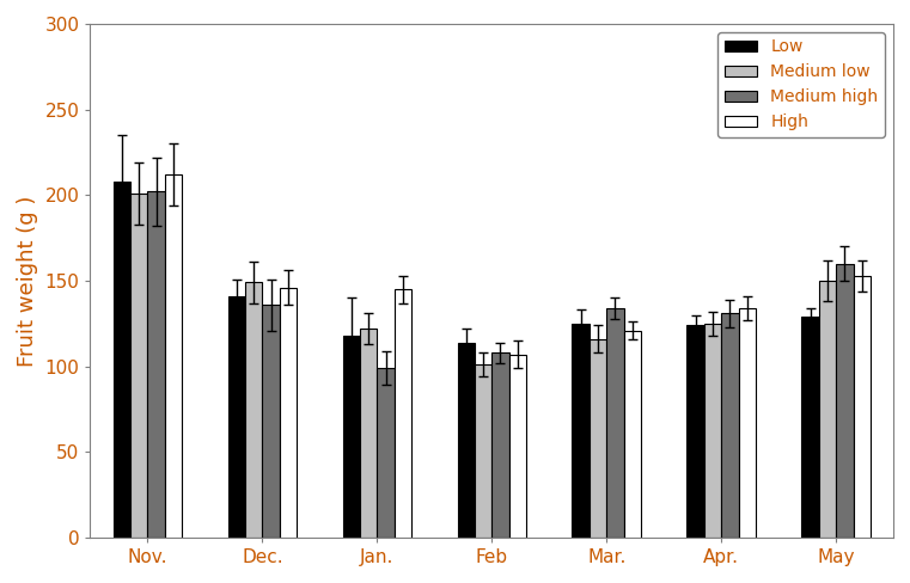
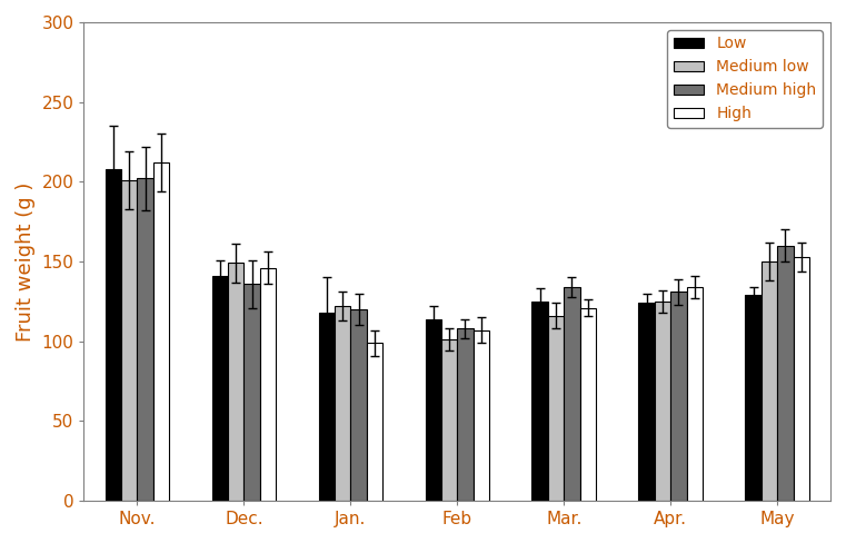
Medium high/Jan.: 99 -> 120
High/Jan.: 145 -> 99
